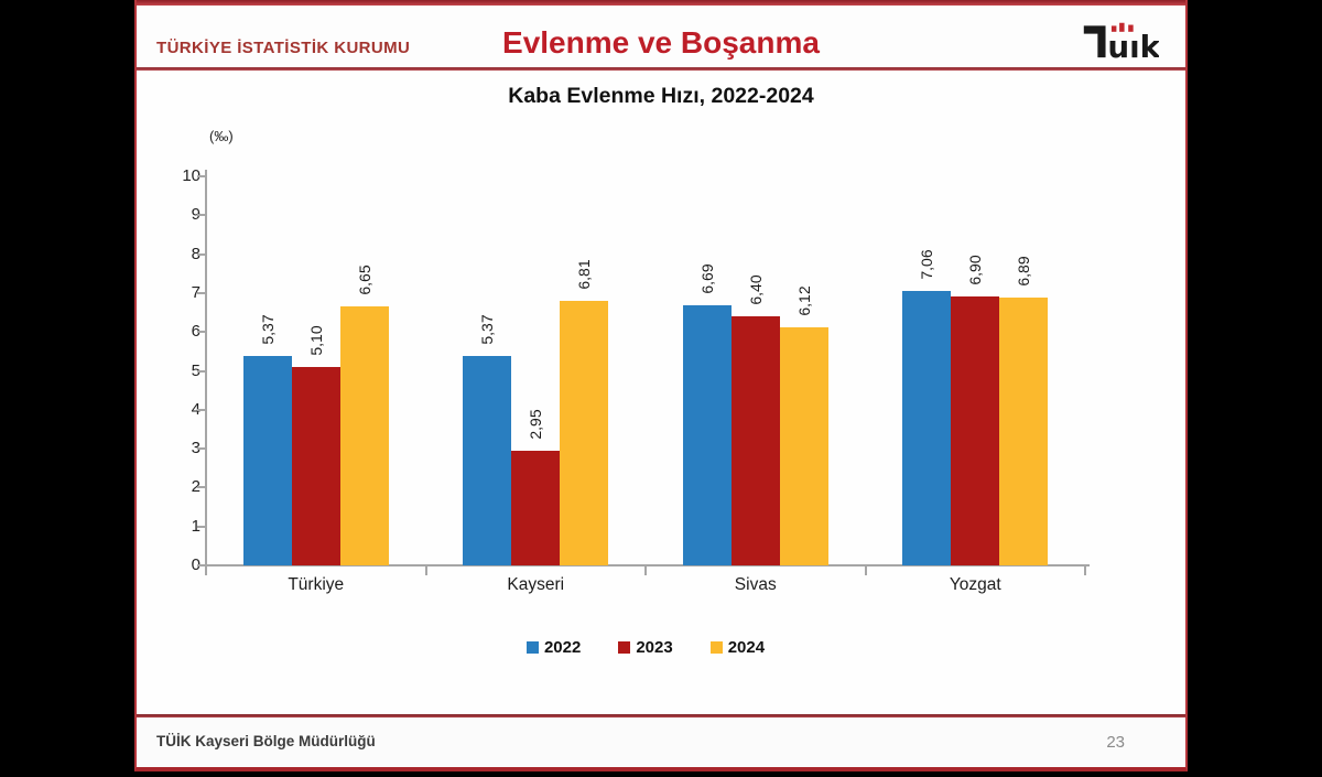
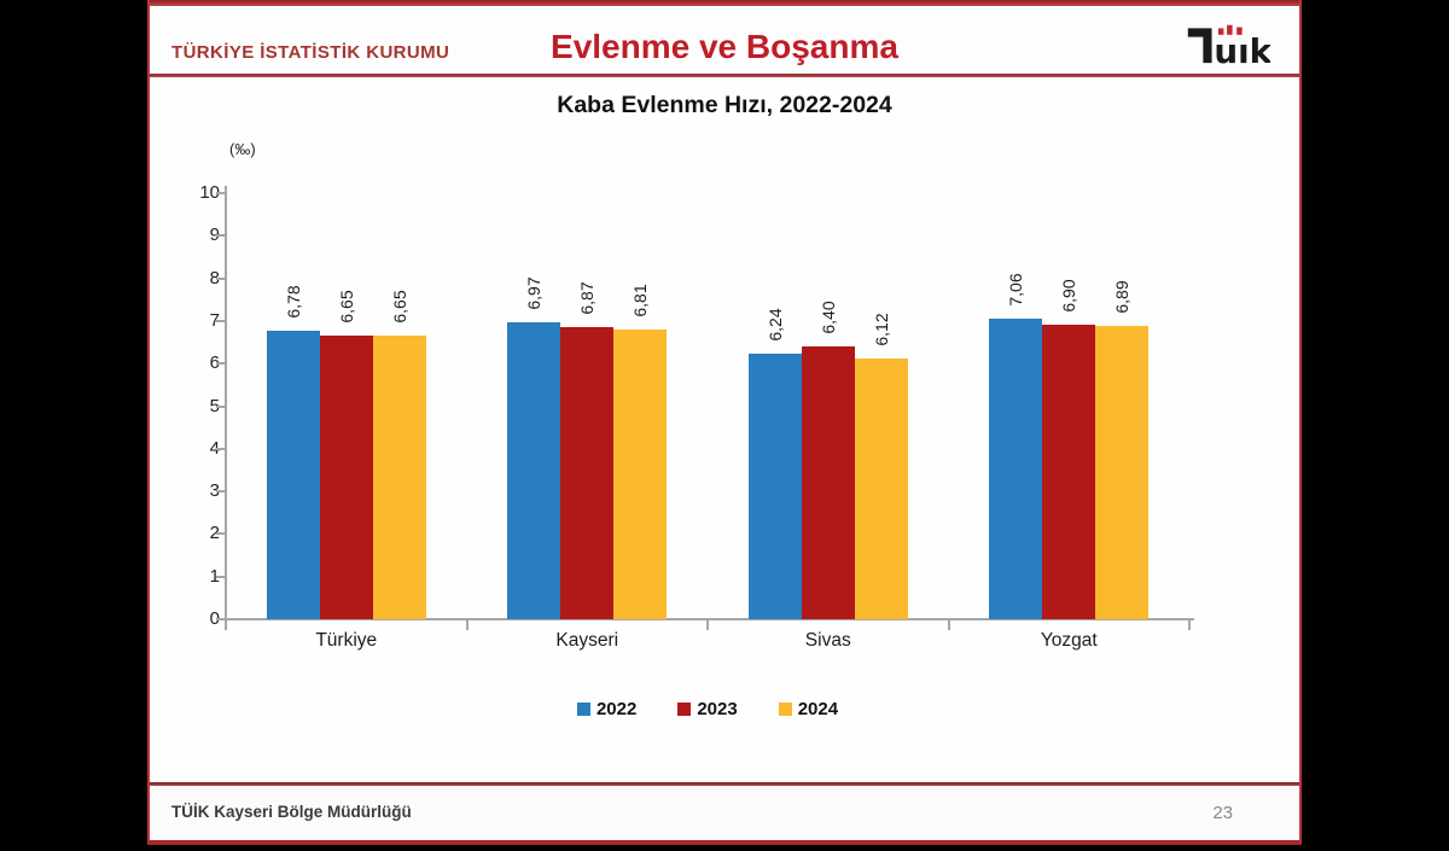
2022/Türkiye: 5,37 -> 6,78
2023/Türkiye: 5,10 -> 6,65
2022/Kayseri: 5,37 -> 6,97
2023/Kayseri: 2,95 -> 6,87
2022/Sivas: 6,69 -> 6,24
